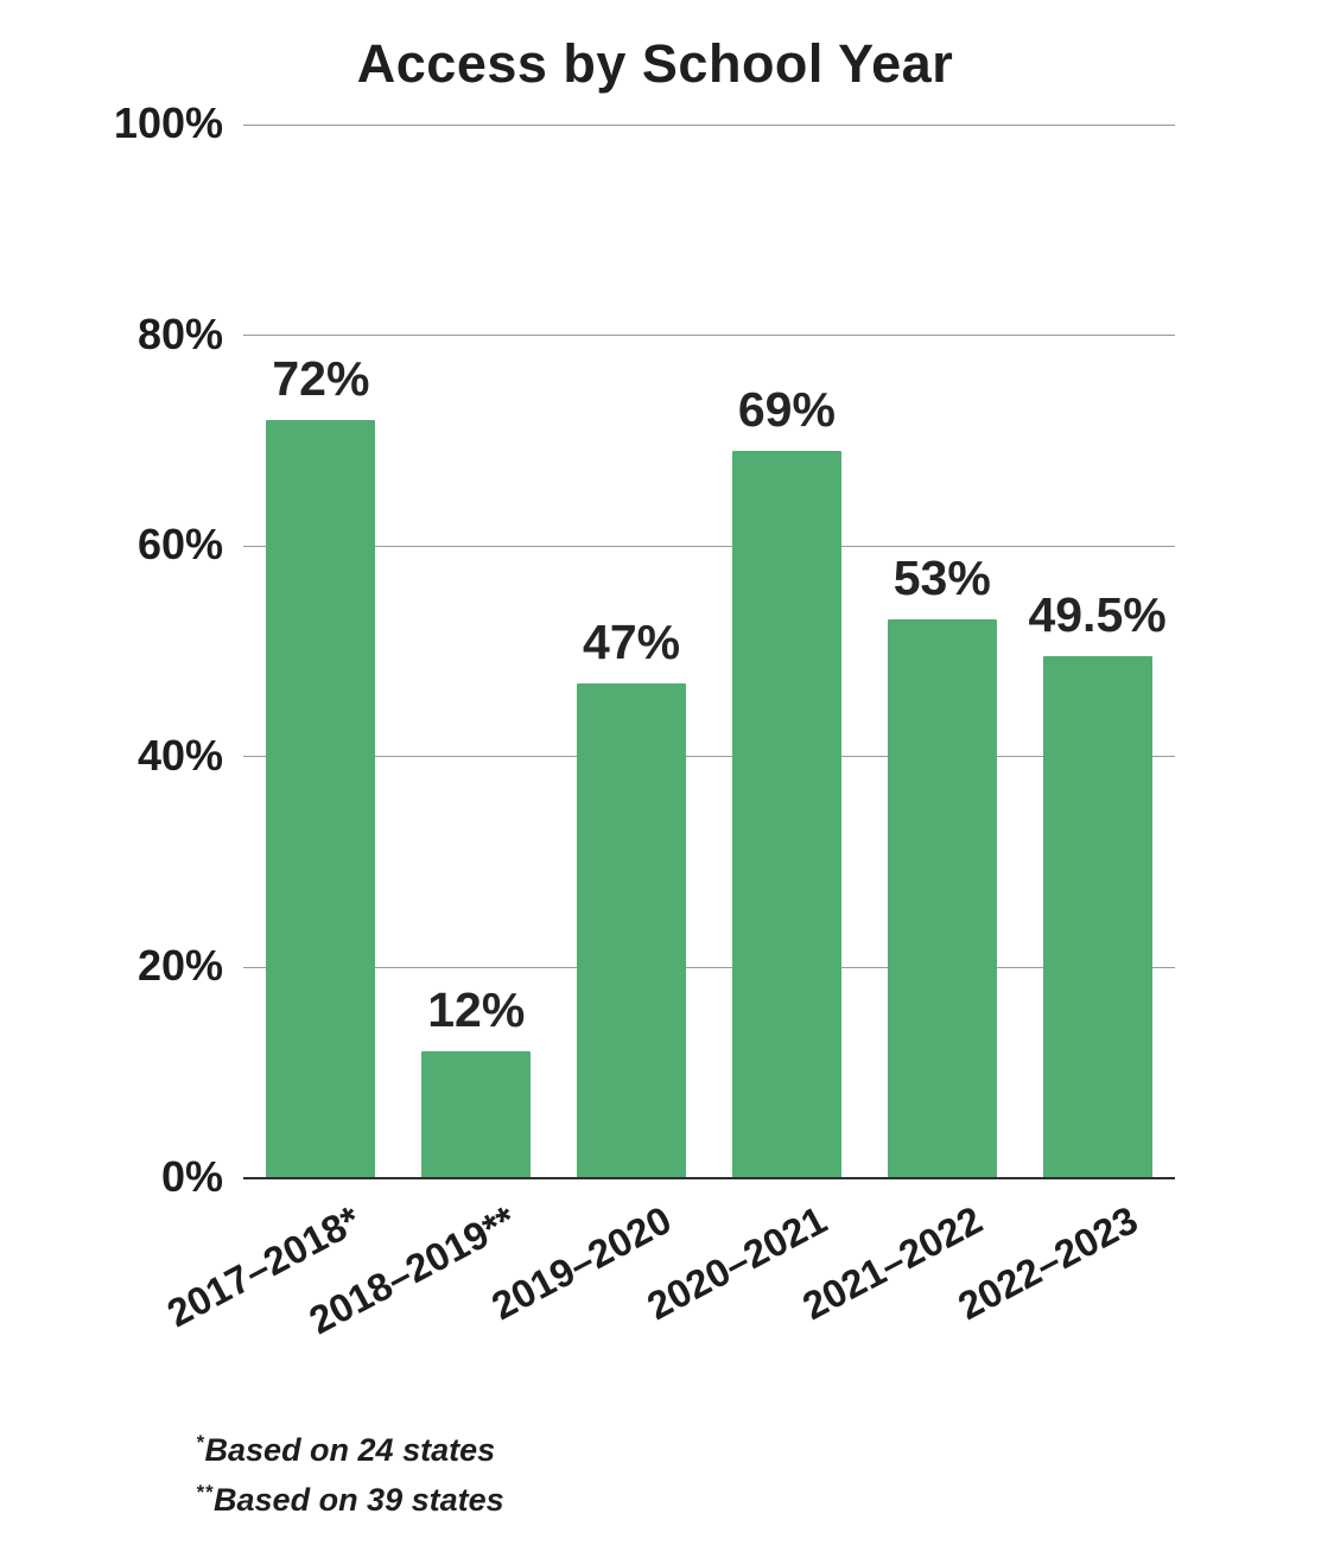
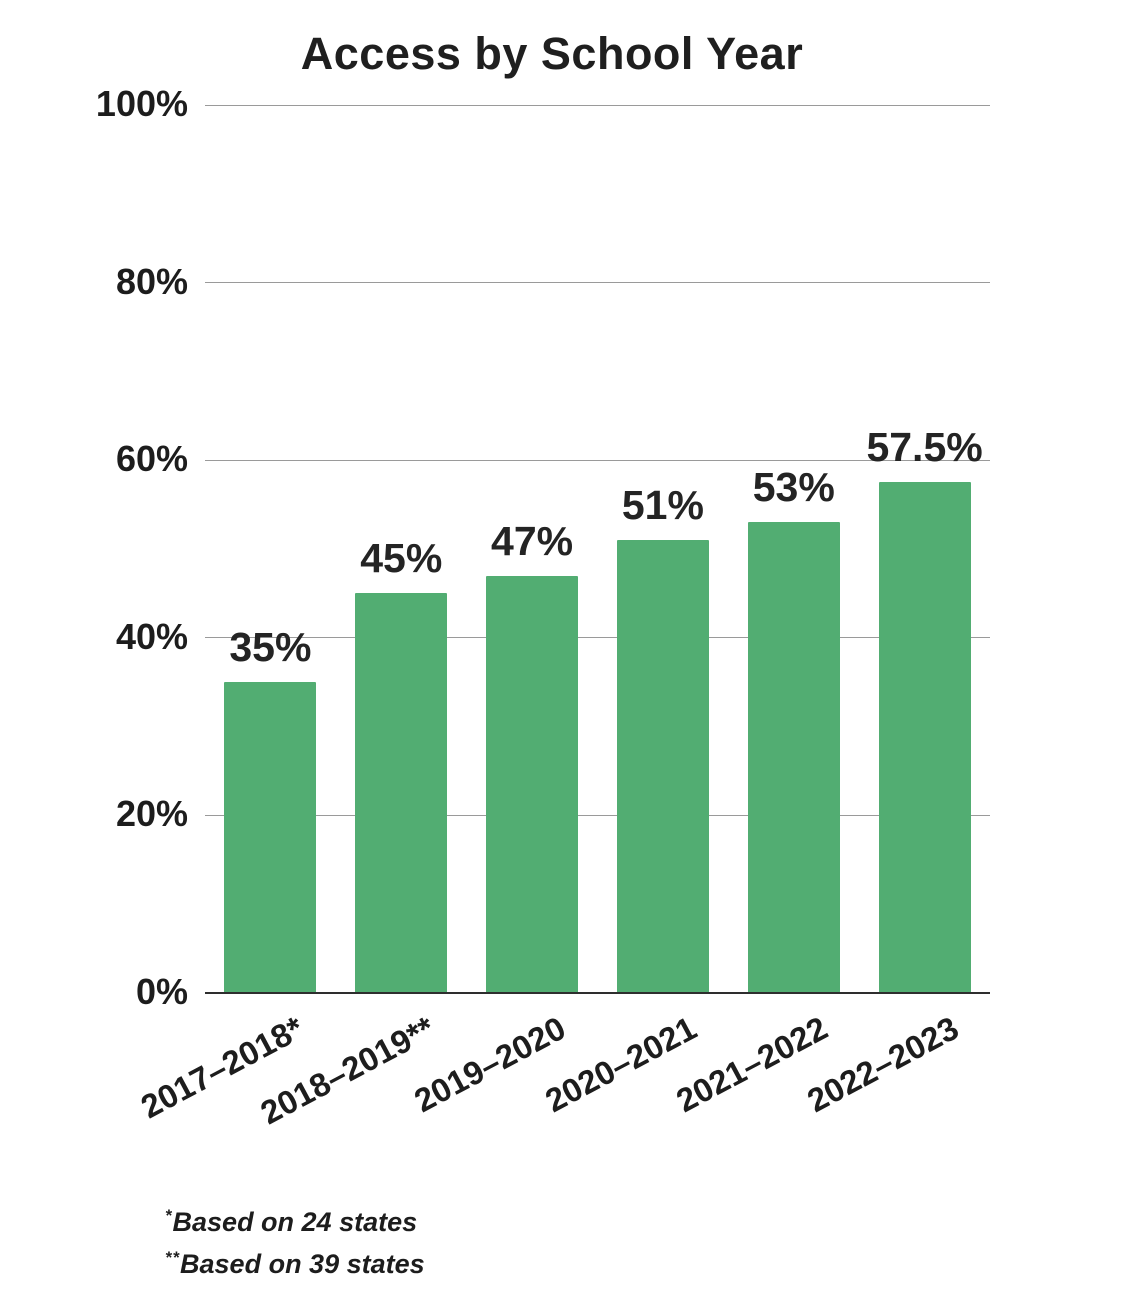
2017–2018*: 72% -> 35%
2018–2019**: 12% -> 45%
2020–2021: 69% -> 51%
2022–2023: 49.5% -> 57.5%
